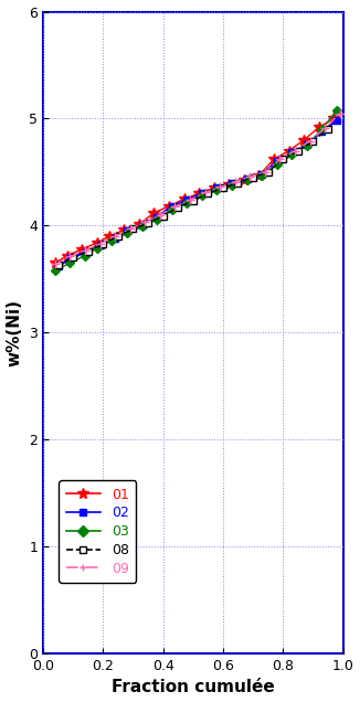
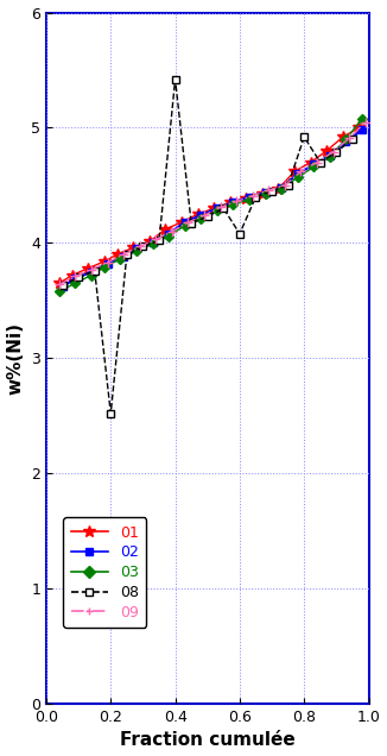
08/0.2: 3.83 -> 2.52
08/0.4: 4.09 -> 5.42
08/0.6: 4.35 -> 4.08
08/0.8: 4.62 -> 4.92
